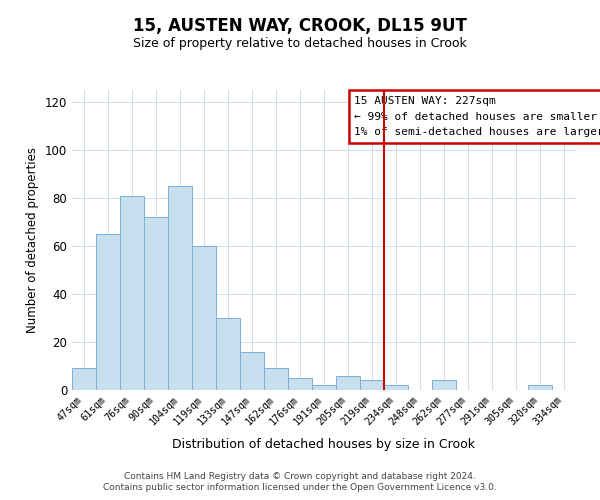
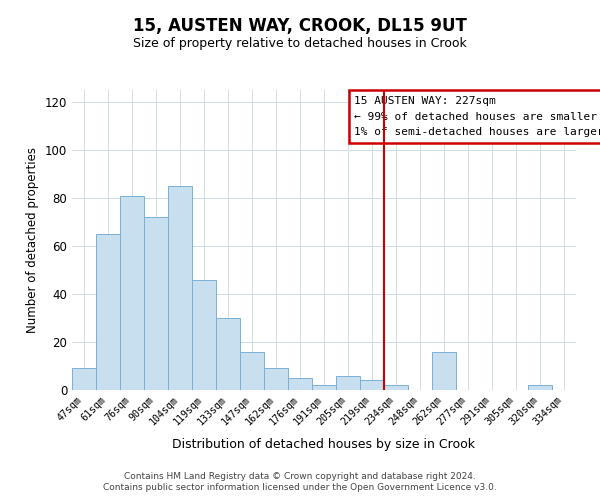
119sqm: 60 -> 46
262sqm: 4 -> 16
